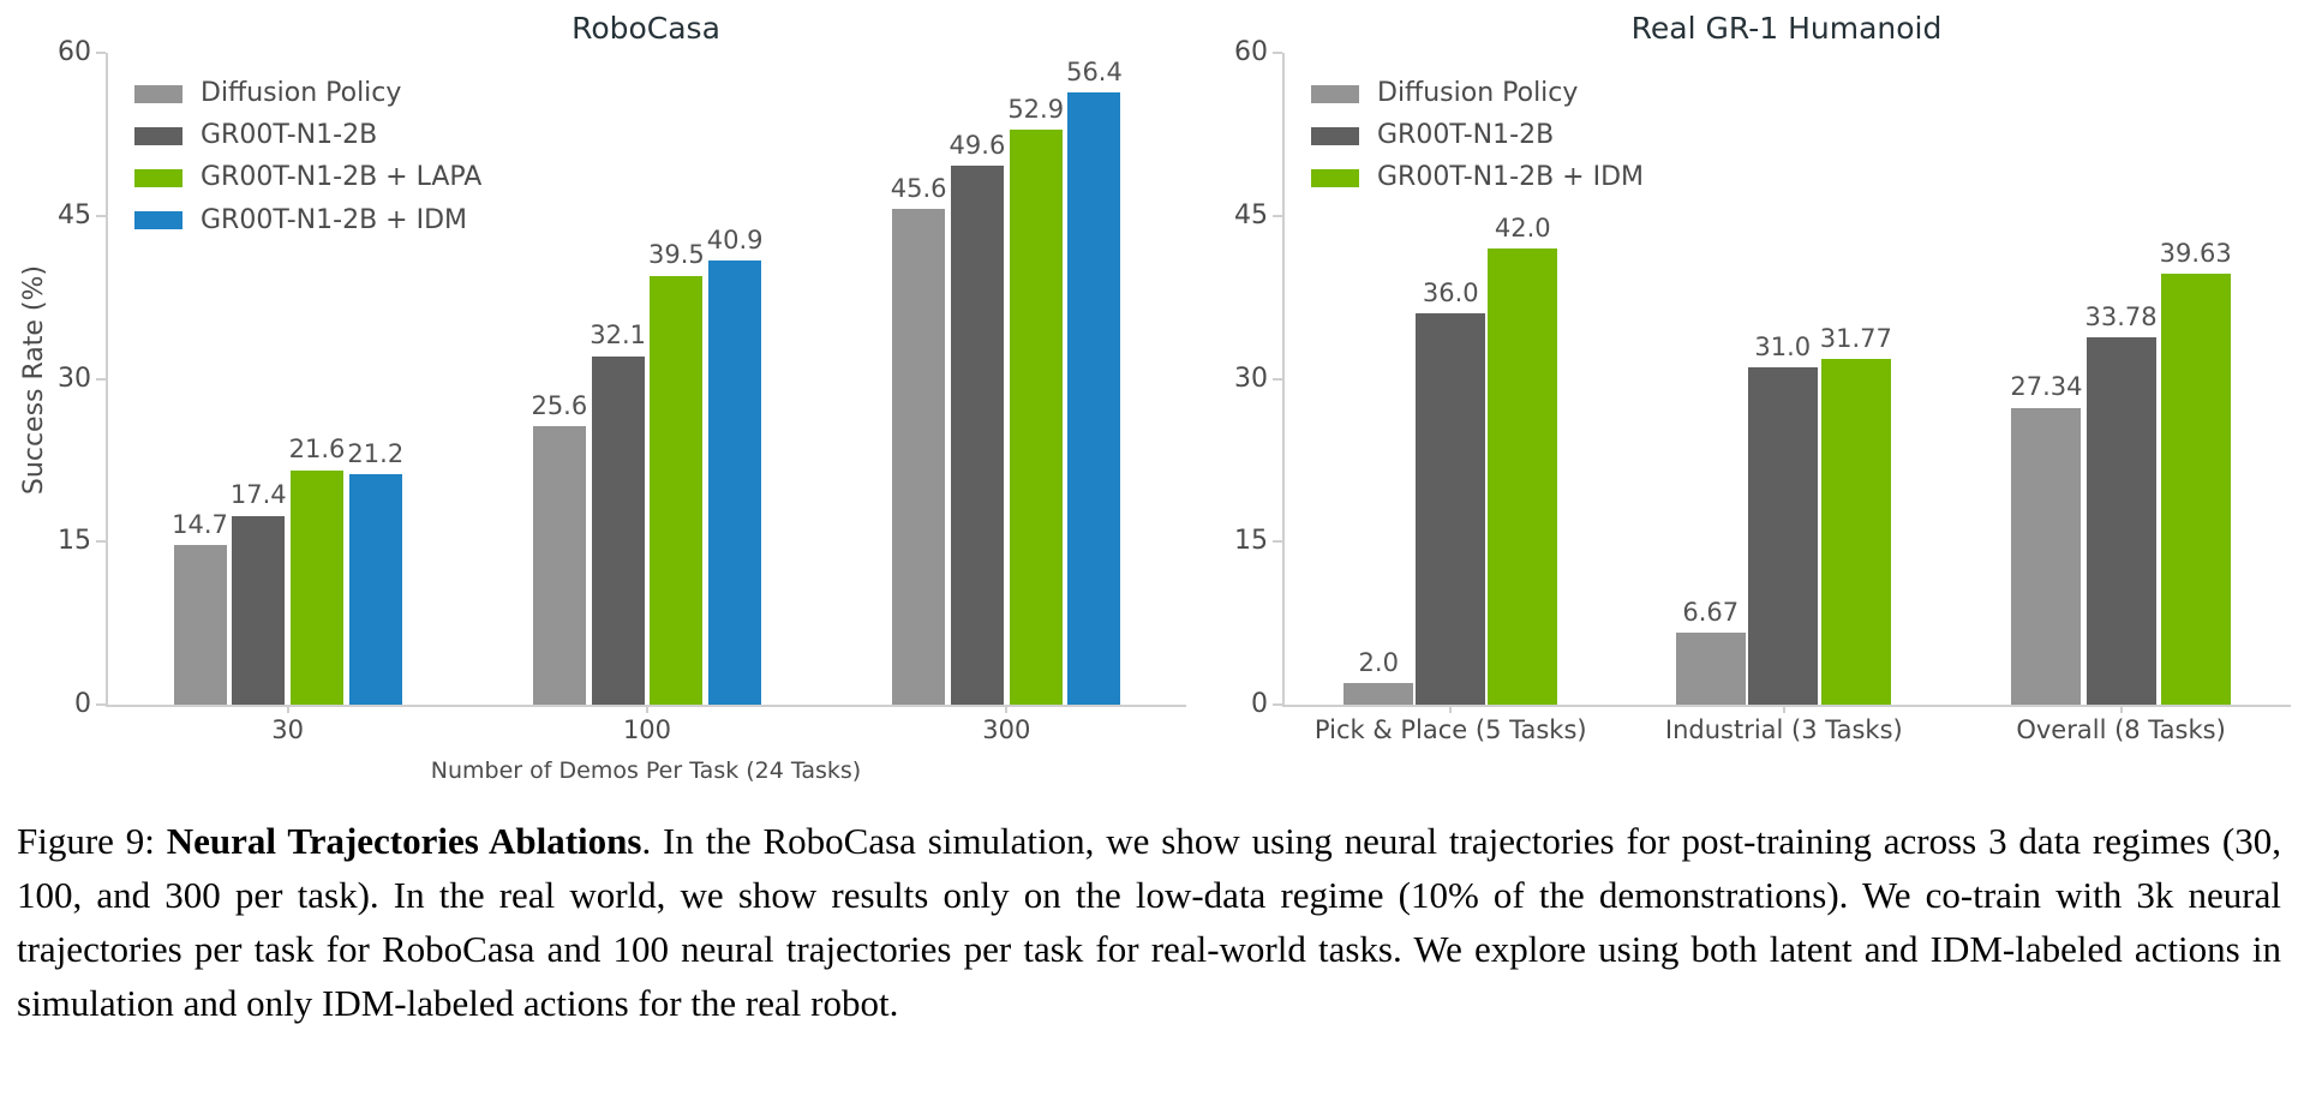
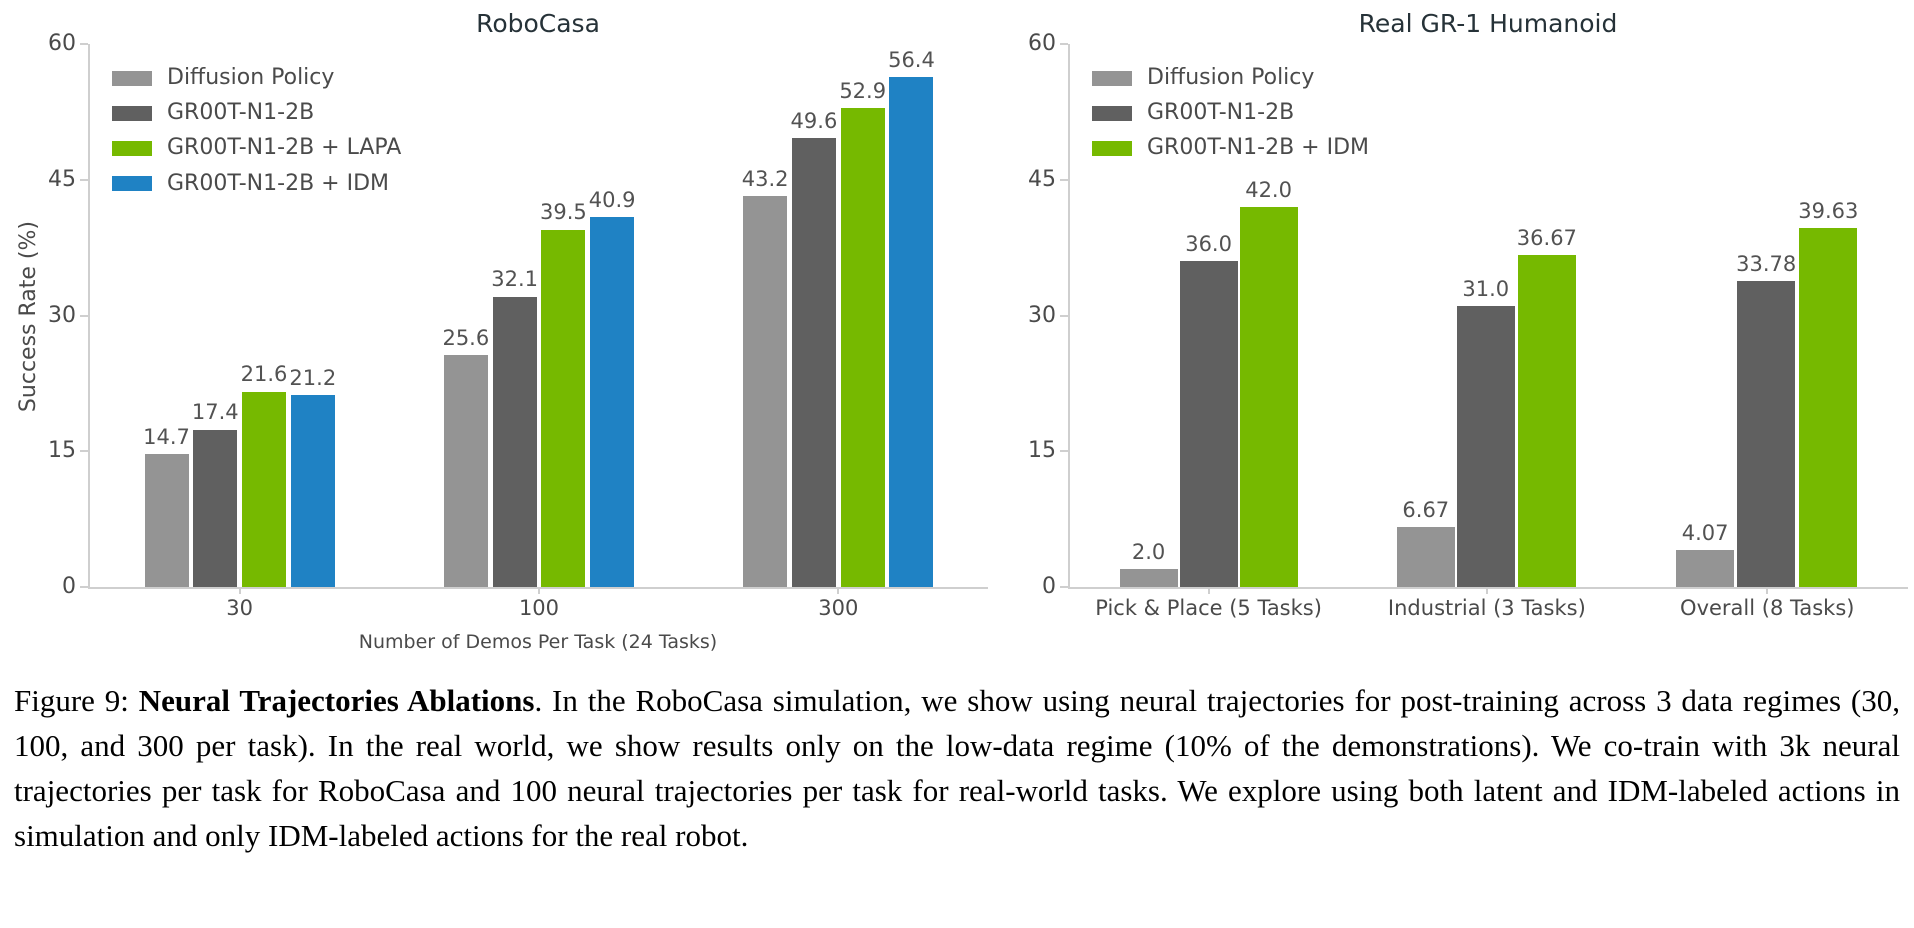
RoboCasa/Diffusion Policy/300: 45.6 -> 43.2
Real GR-1 Humanoid/GR00T-N1-2B + IDM/Industrial (3 Tasks): 31.77 -> 36.67
Real GR-1 Humanoid/Diffusion Policy/Overall (8 Tasks): 27.34 -> 4.07
